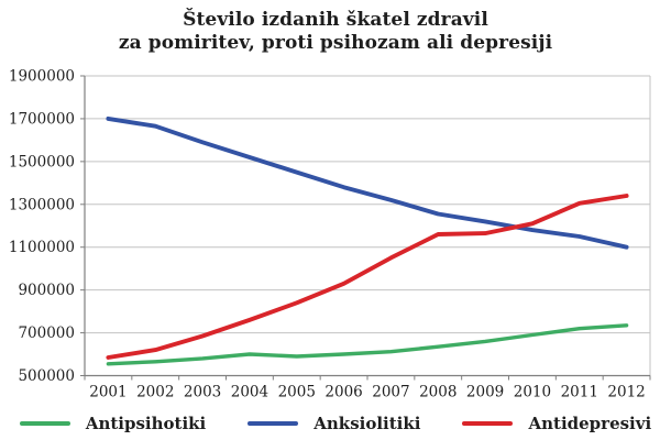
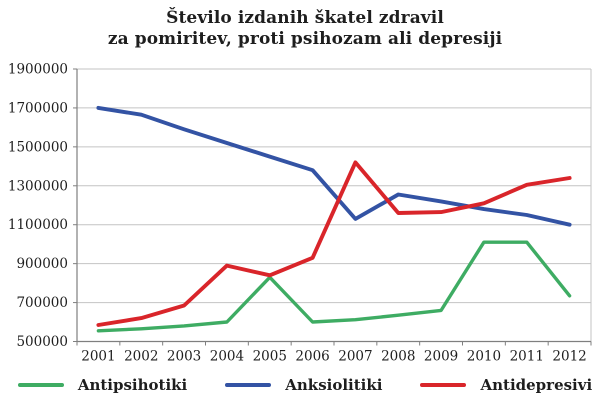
Antidepresivi/2004: 760000 -> 890000
Antipsihotiki/2005: 590000 -> 830000
Anksiolitiki/2007: 1320000 -> 1130000
Antidepresivi/2007: 1050000 -> 1420000
Antipsihotiki/2010: 690000 -> 1010000
Antipsihotiki/2011: 720000 -> 1010000
